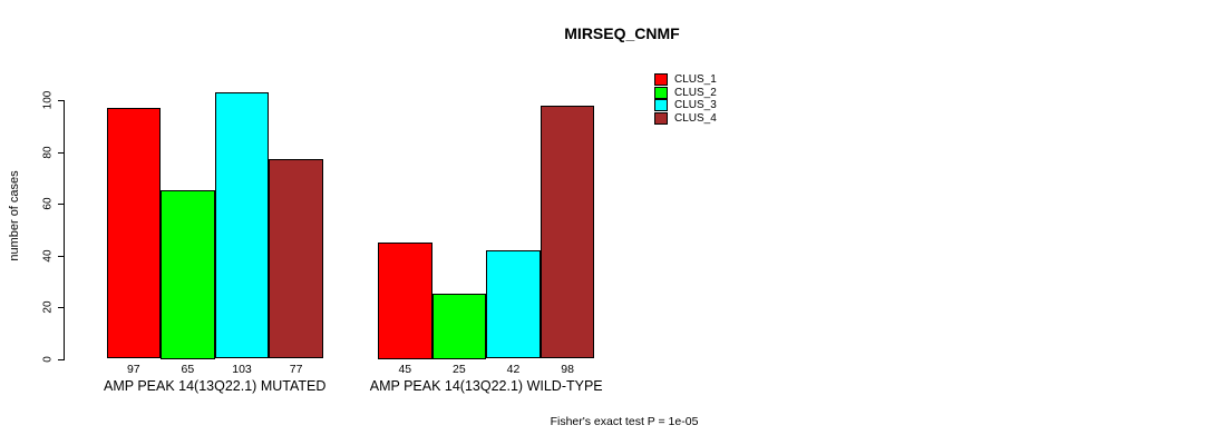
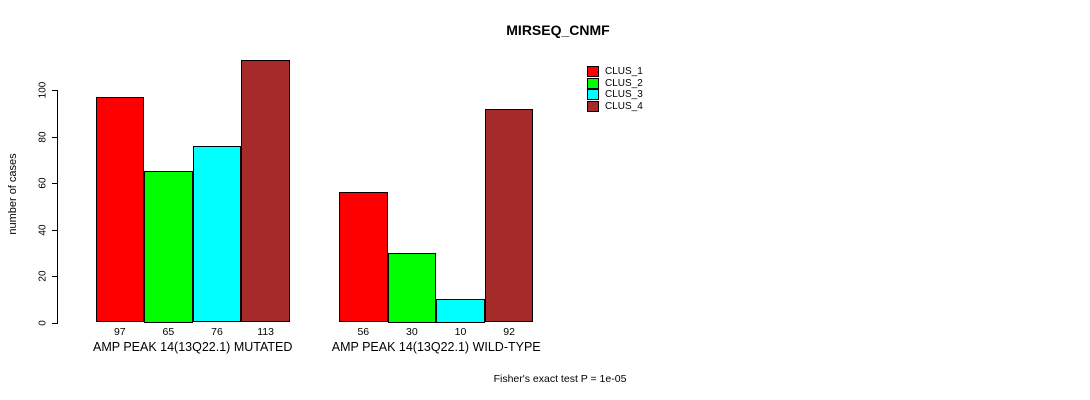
CLUS_3/AMP PEAK 14(13Q22.1) MUTATED: 103 -> 76
CLUS_4/AMP PEAK 14(13Q22.1) MUTATED: 77 -> 113
CLUS_1/AMP PEAK 14(13Q22.1) WILD-TYPE: 45 -> 56
CLUS_2/AMP PEAK 14(13Q22.1) WILD-TYPE: 25 -> 30
CLUS_3/AMP PEAK 14(13Q22.1) WILD-TYPE: 42 -> 10
CLUS_4/AMP PEAK 14(13Q22.1) WILD-TYPE: 98 -> 92
